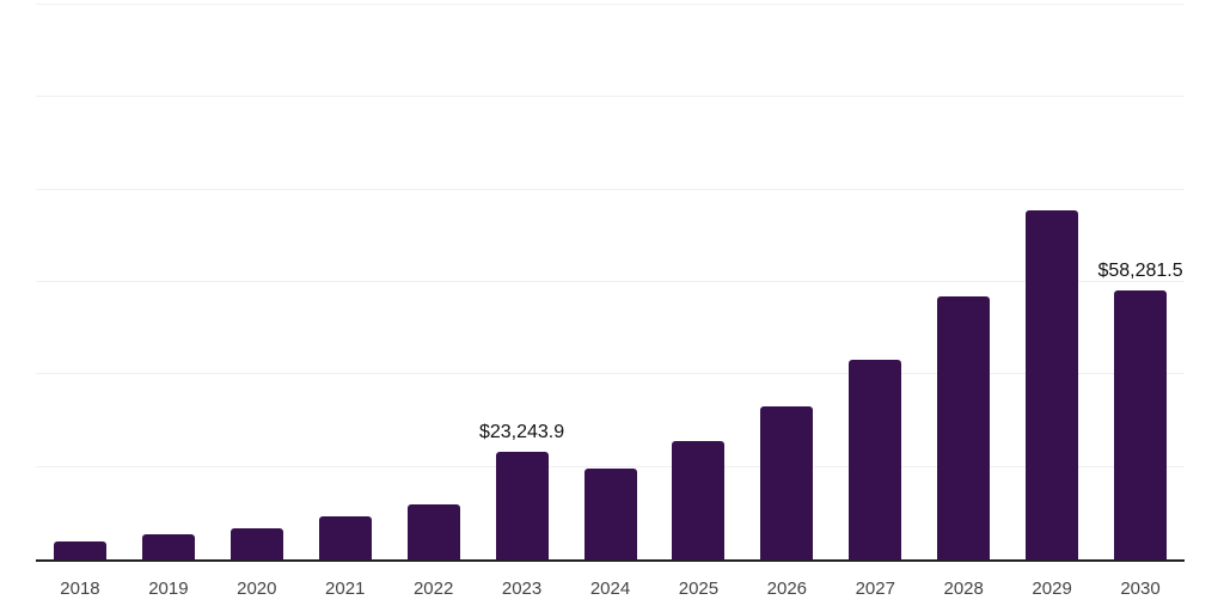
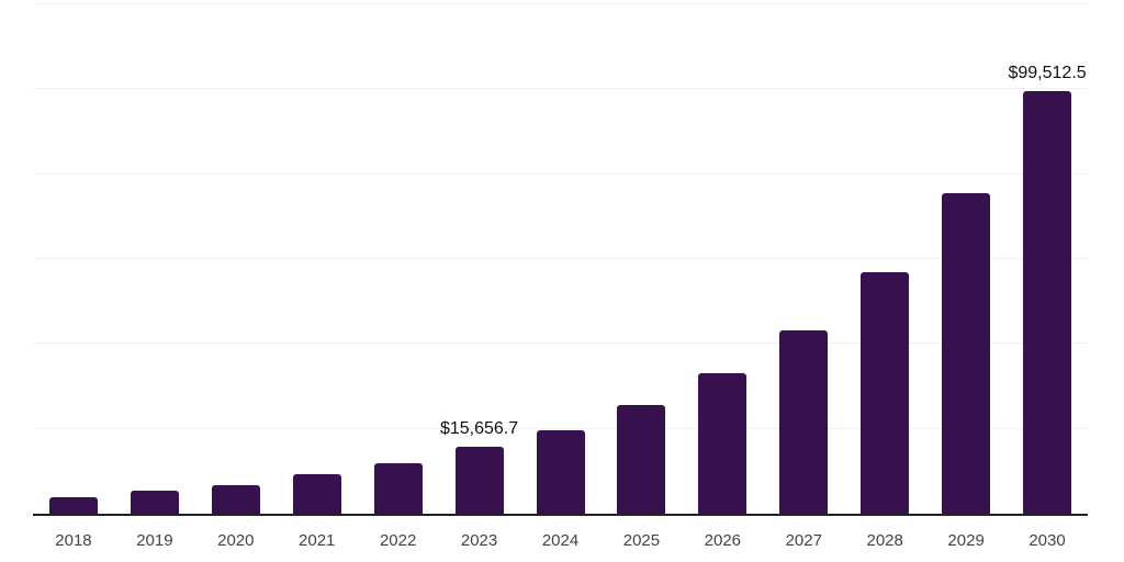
2023: $23,243.9 -> $15,656.7
2030: $58,281.5 -> $99,512.5
